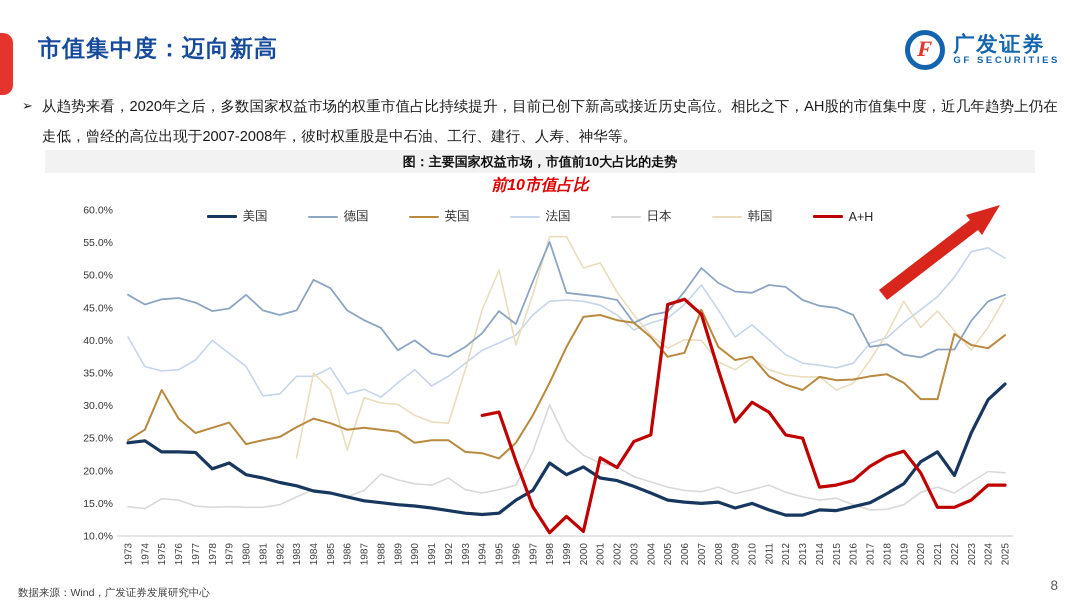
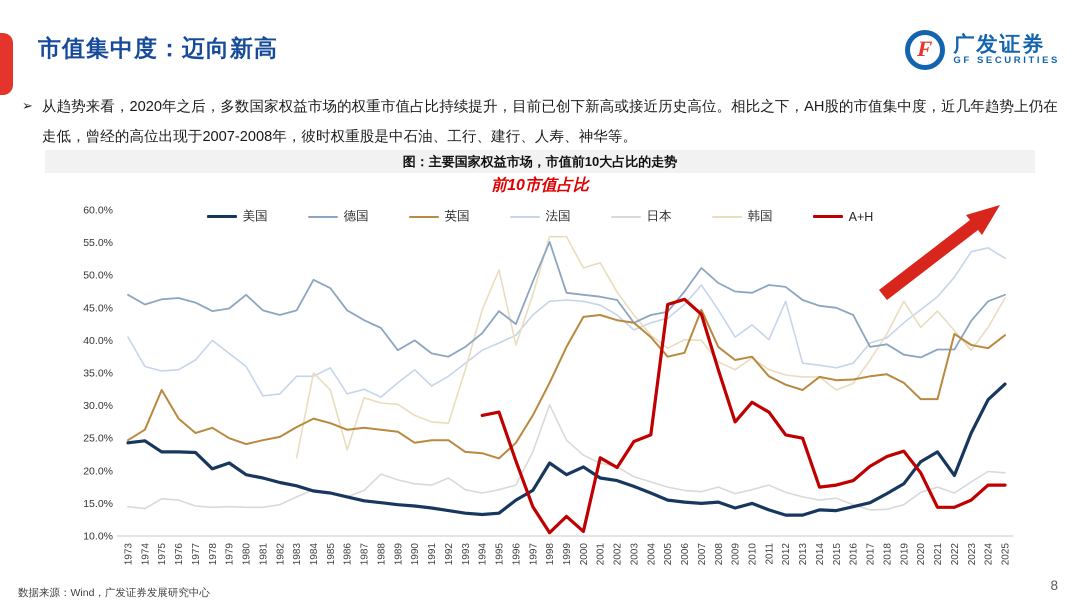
英国/1979: 27% -> 25%
法国/2012: 38% -> 46%
